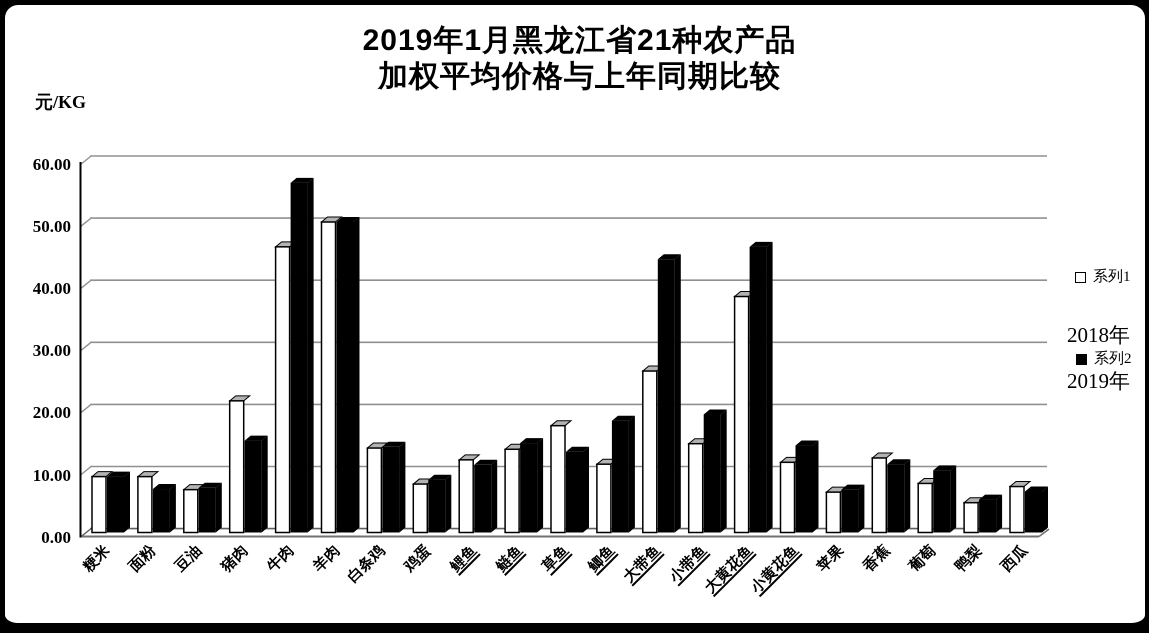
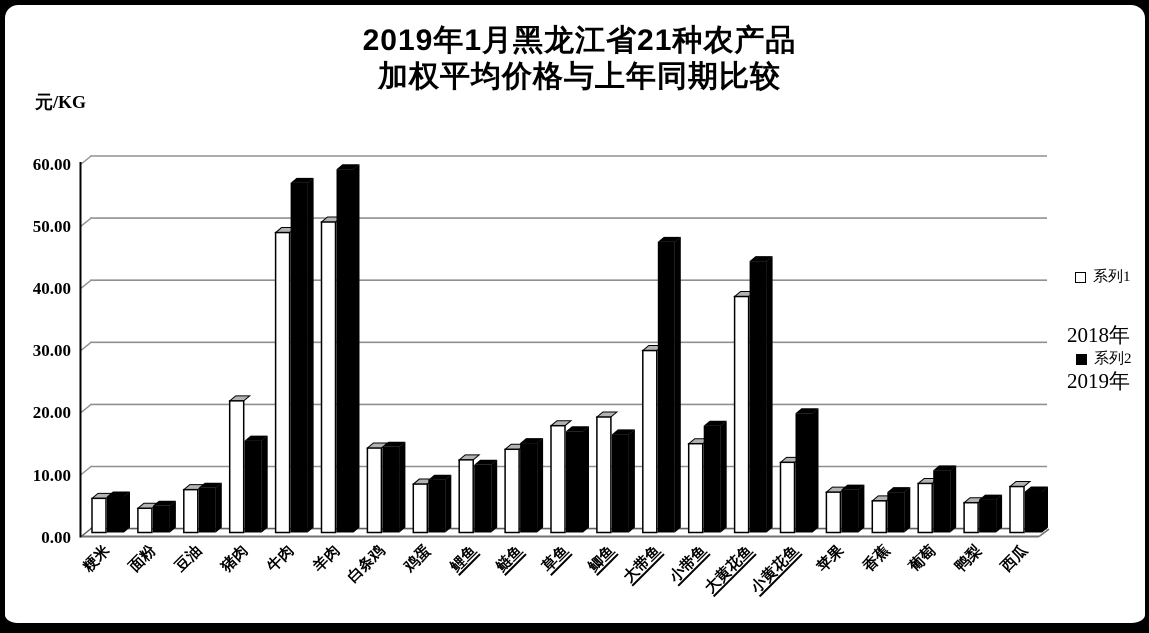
系列1/粳米: 9 -> 6
系列2/粳米: 9 -> 6
系列1/面粉: 9 -> 4
系列2/面粉: 7 -> 4
系列1/牛肉: 46 -> 48
系列2/羊肉: 50 -> 58
系列2/草鱼: 13 -> 16
系列1/鲫鱼: 11 -> 19
系列2/鲫鱼: 18 -> 16
系列1/大带鱼: 26 -> 29
系列2/大带鱼: 44 -> 47
系列2/小带鱼: 19 -> 17
系列2/大黄花鱼: 46 -> 44
系列2/小黄花鱼: 14 -> 19
系列1/香蕉: 12 -> 5
系列2/香蕉: 11 -> 6
